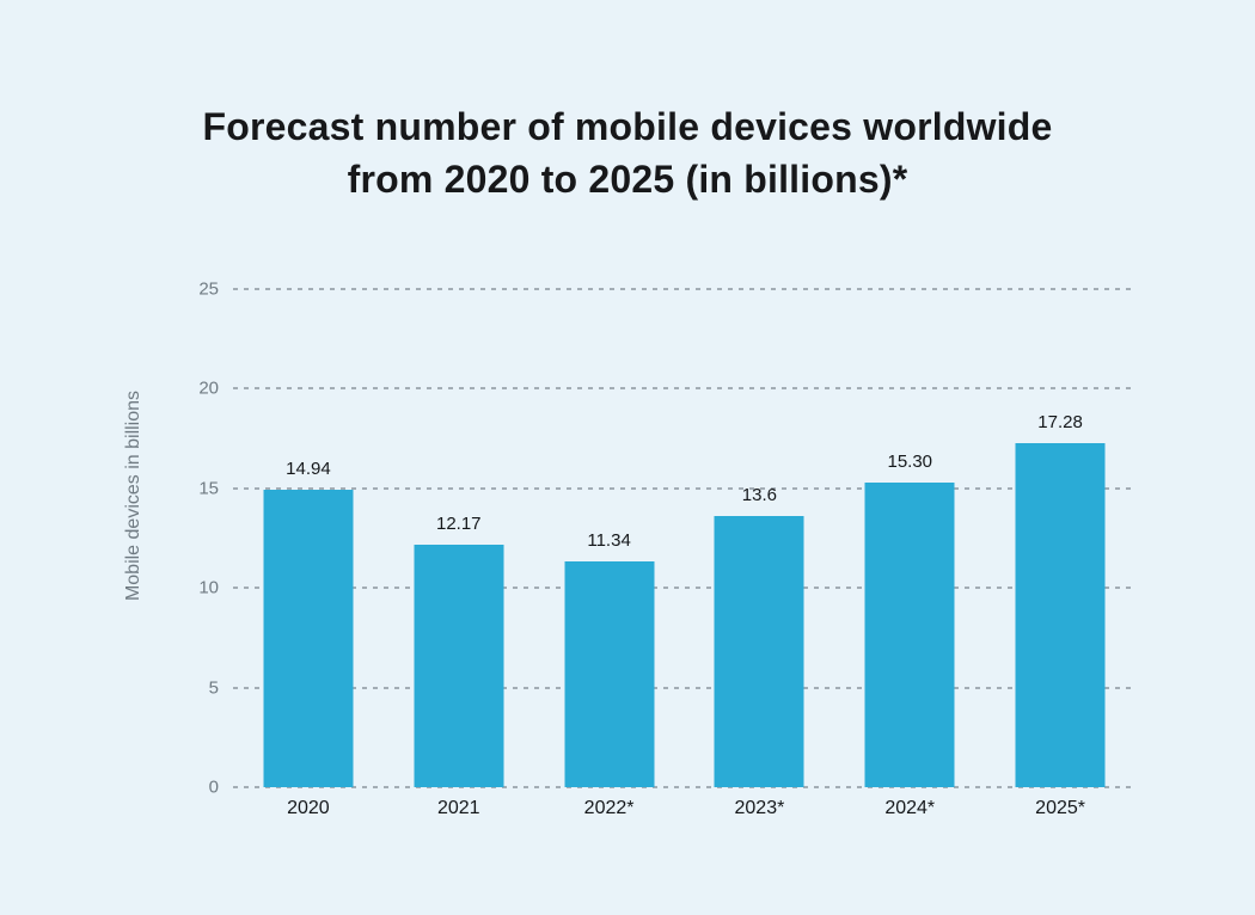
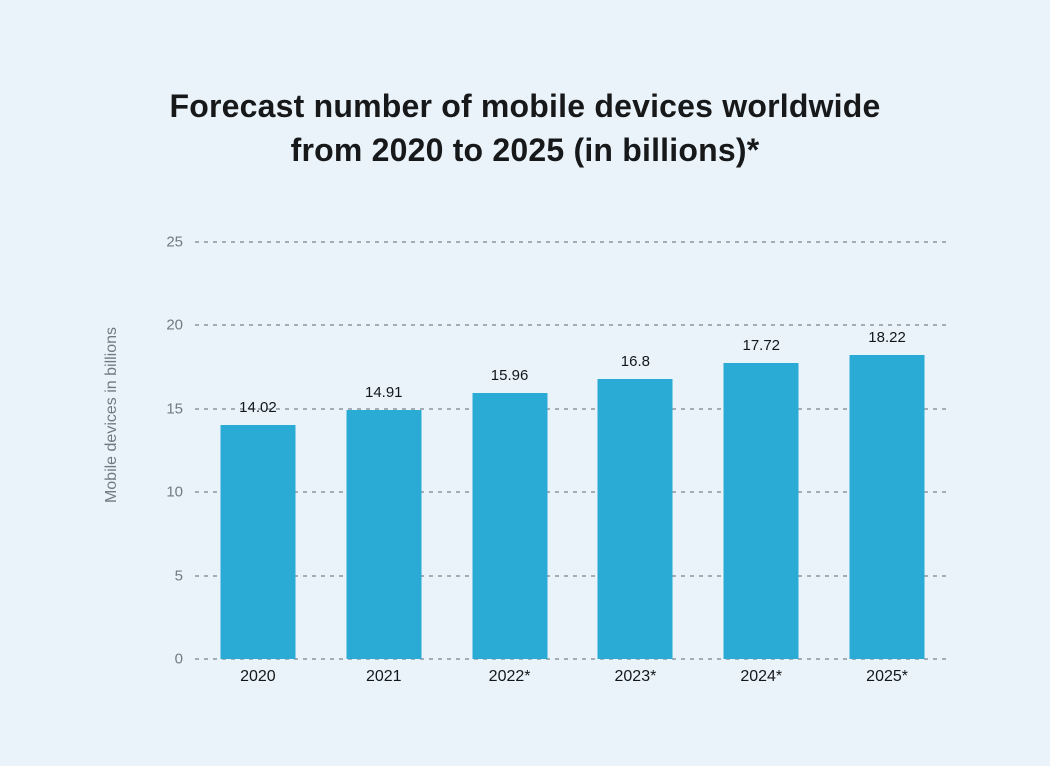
2020: 14.94 -> 14.02
2021: 12.17 -> 14.91
2022*: 11.34 -> 15.96
2023*: 13.6 -> 16.8
2024*: 15.30 -> 17.72
2025*: 17.28 -> 18.22
